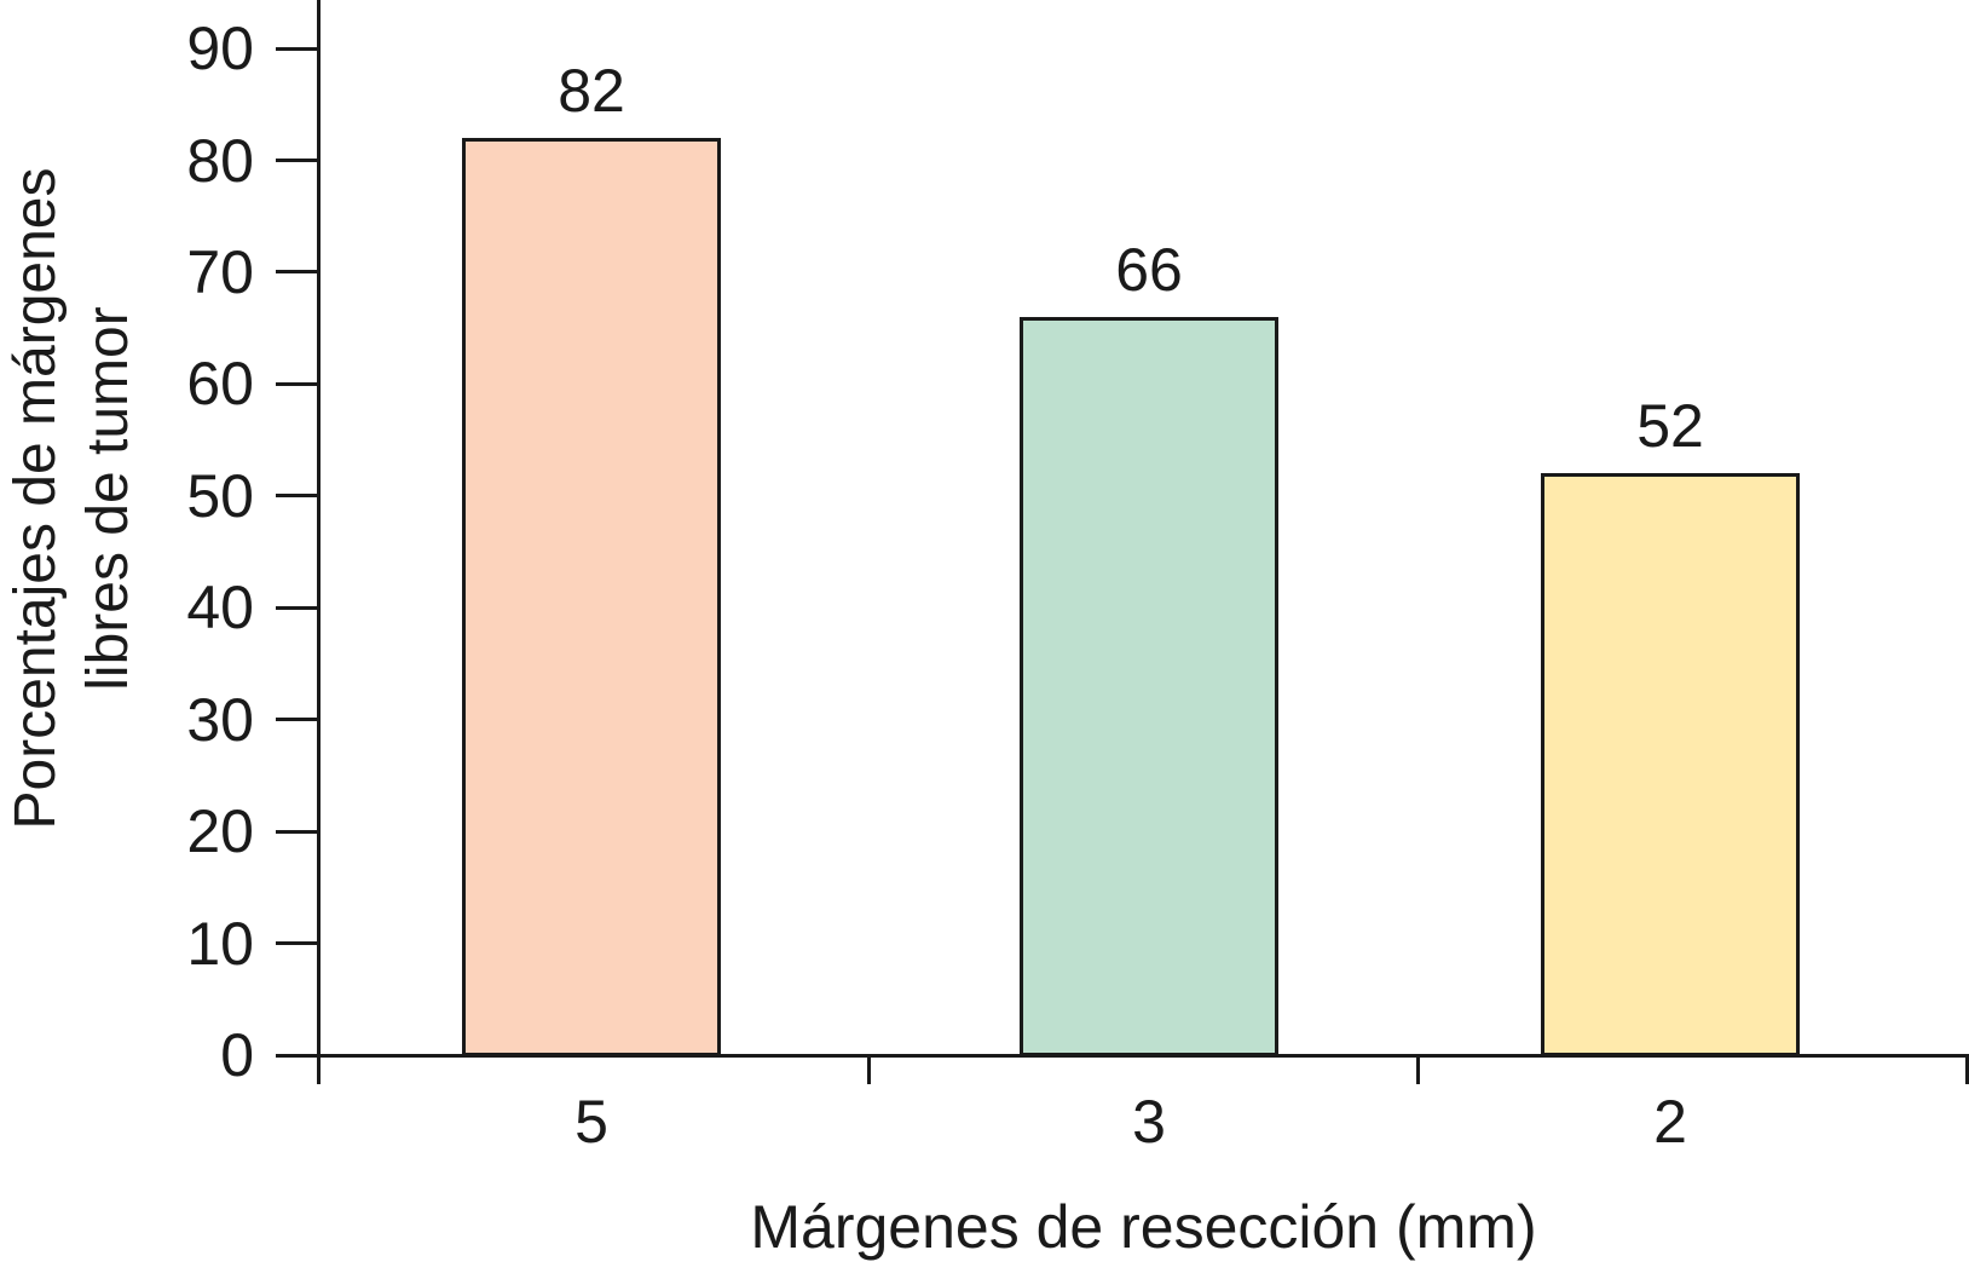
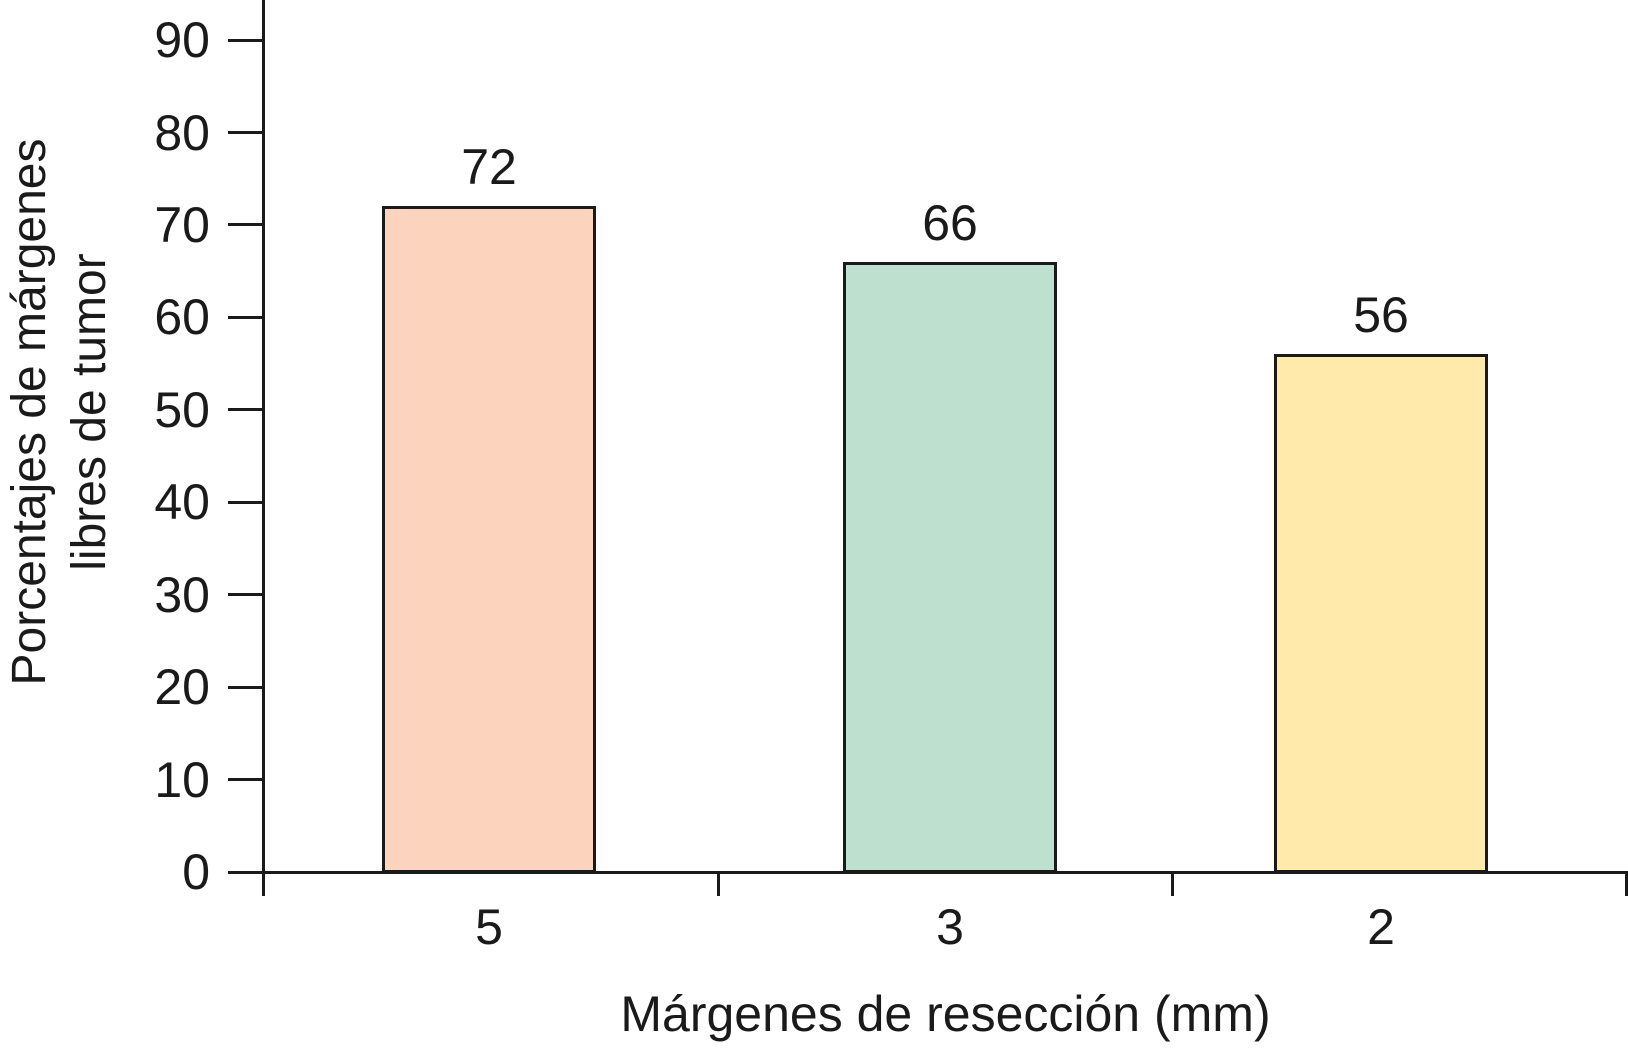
5: 82 -> 72
2: 52 -> 56
